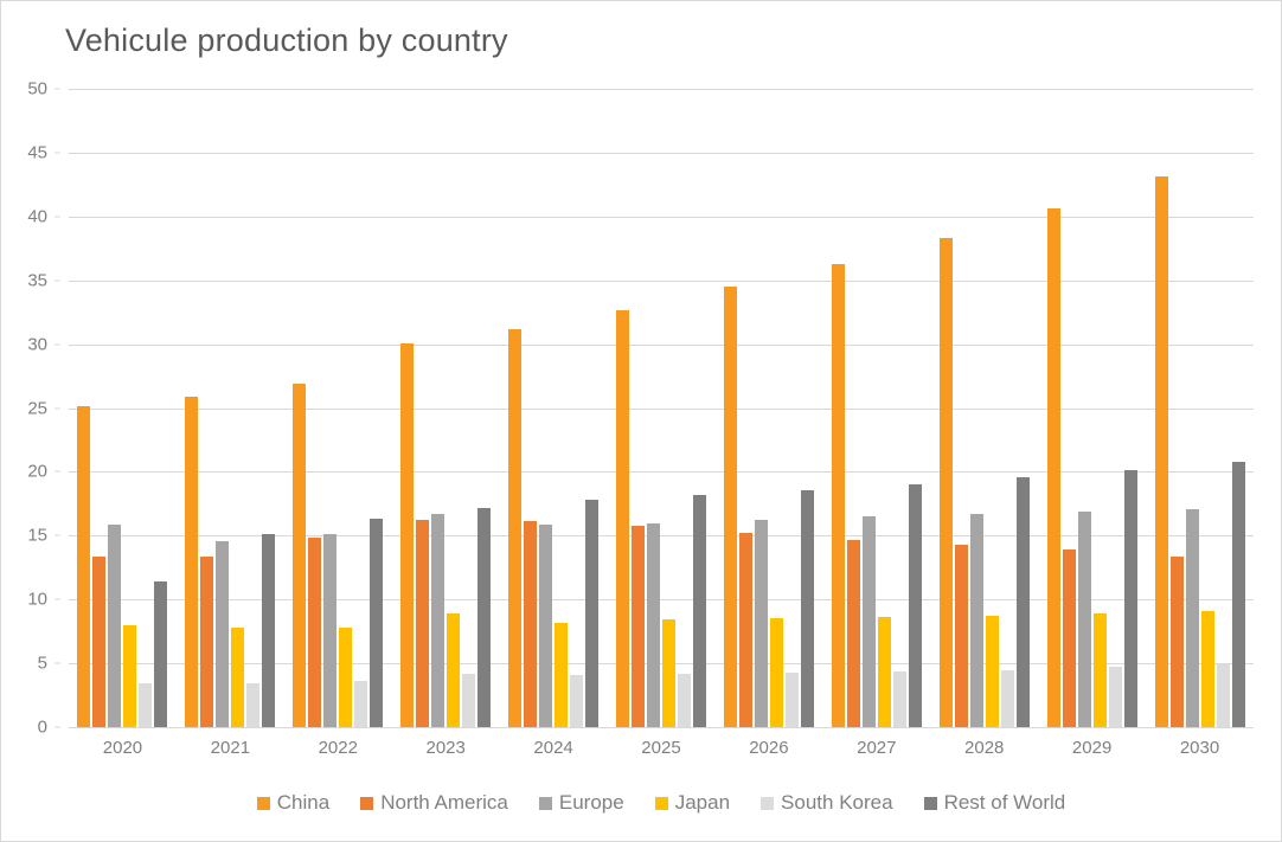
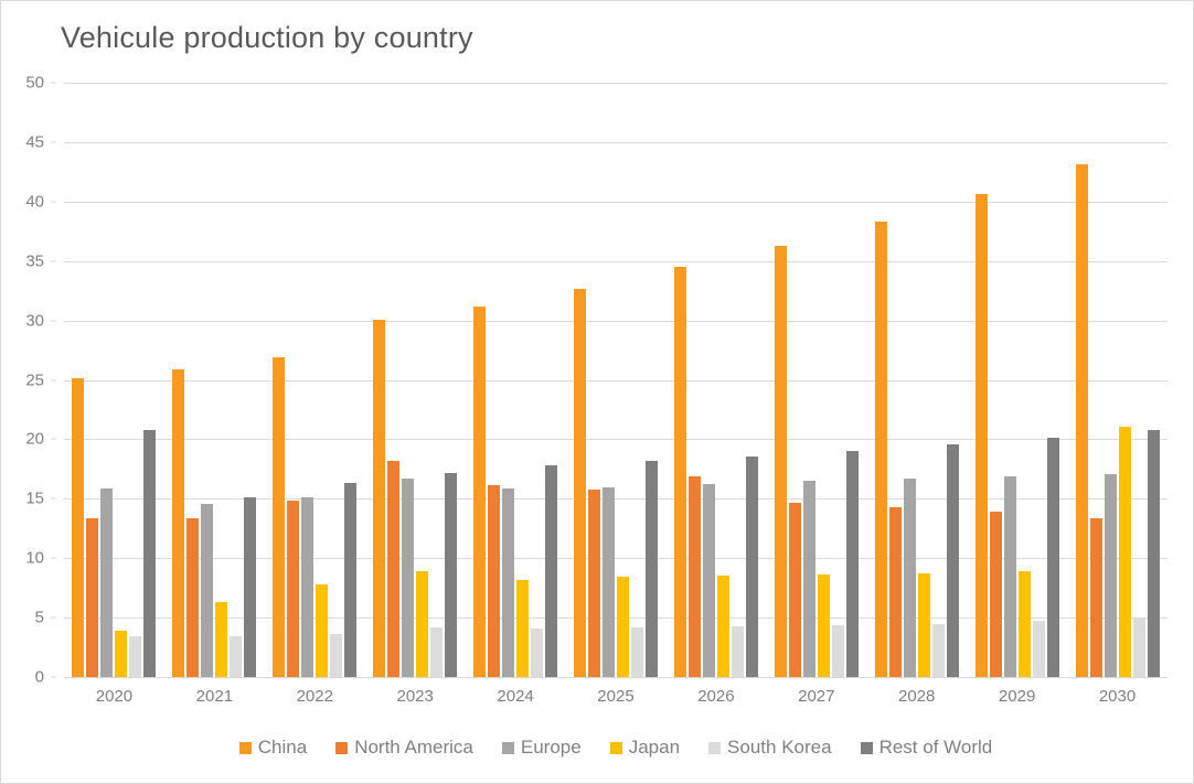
Japan/2020: 8.0 -> 3.9
Rest of World/2020: 11.4 -> 20.8
Japan/2021: 7.8 -> 6.3
North America/2023: 16.2 -> 18.2
North America/2026: 15.2 -> 16.9
Japan/2030: 9.1 -> 21.1
